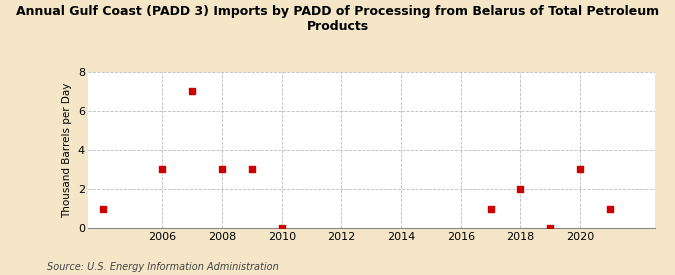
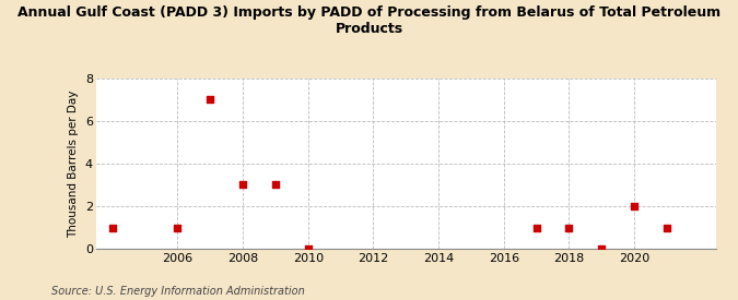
2006: 3 -> 1
2018: 2 -> 1
2020: 3 -> 2
